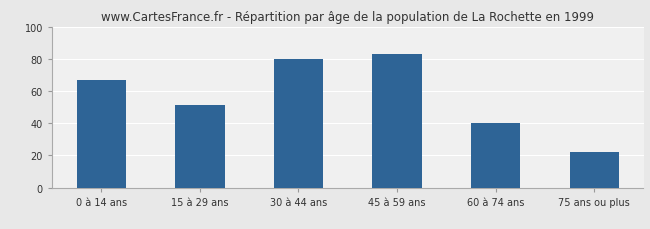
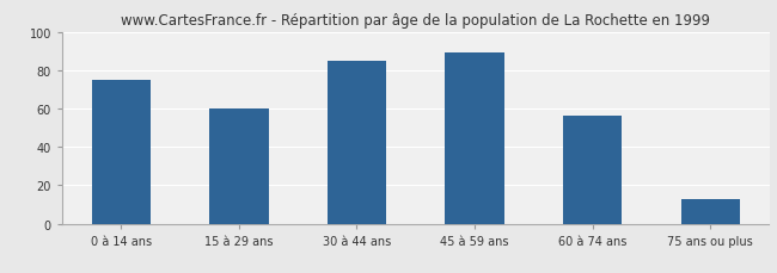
0 à 14 ans: 67 -> 75
15 à 29 ans: 51 -> 60
30 à 44 ans: 80 -> 85
45 à 59 ans: 83 -> 89
60 à 74 ans: 40 -> 56
75 ans ou plus: 22 -> 13
